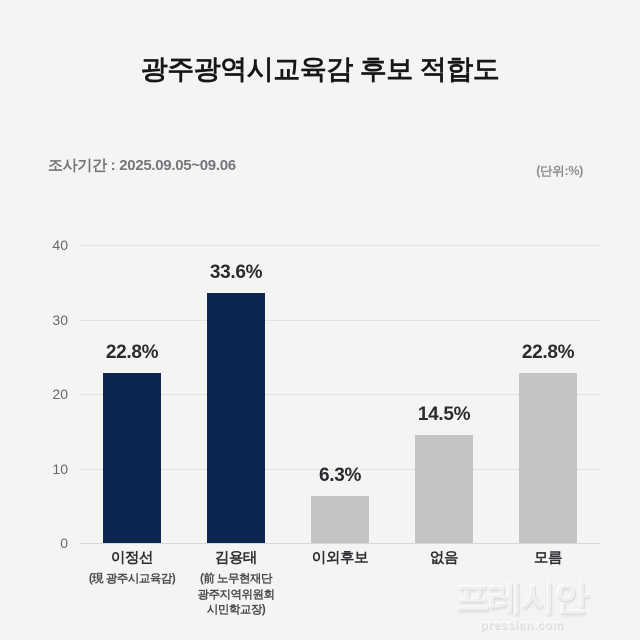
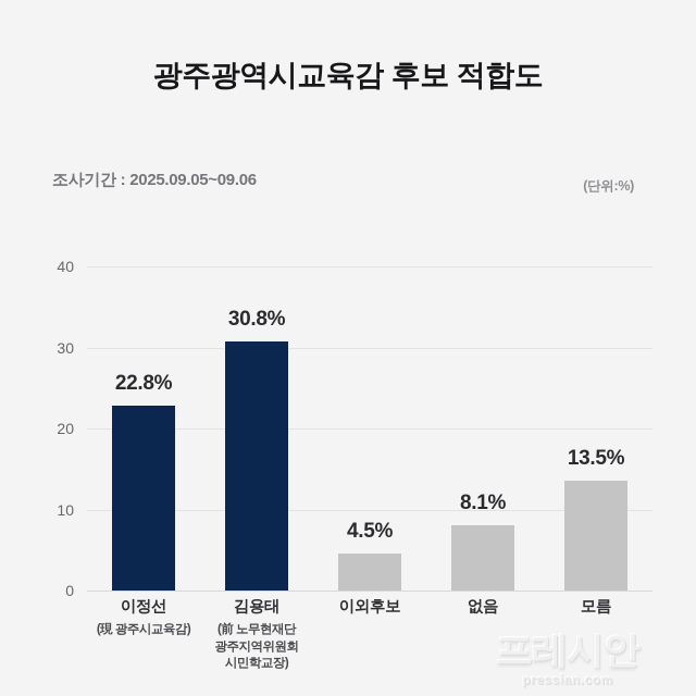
김용태: 33.6% -> 30.8%
이외후보: 6.3% -> 4.5%
없음: 14.5% -> 8.1%
모름: 22.8% -> 13.5%
